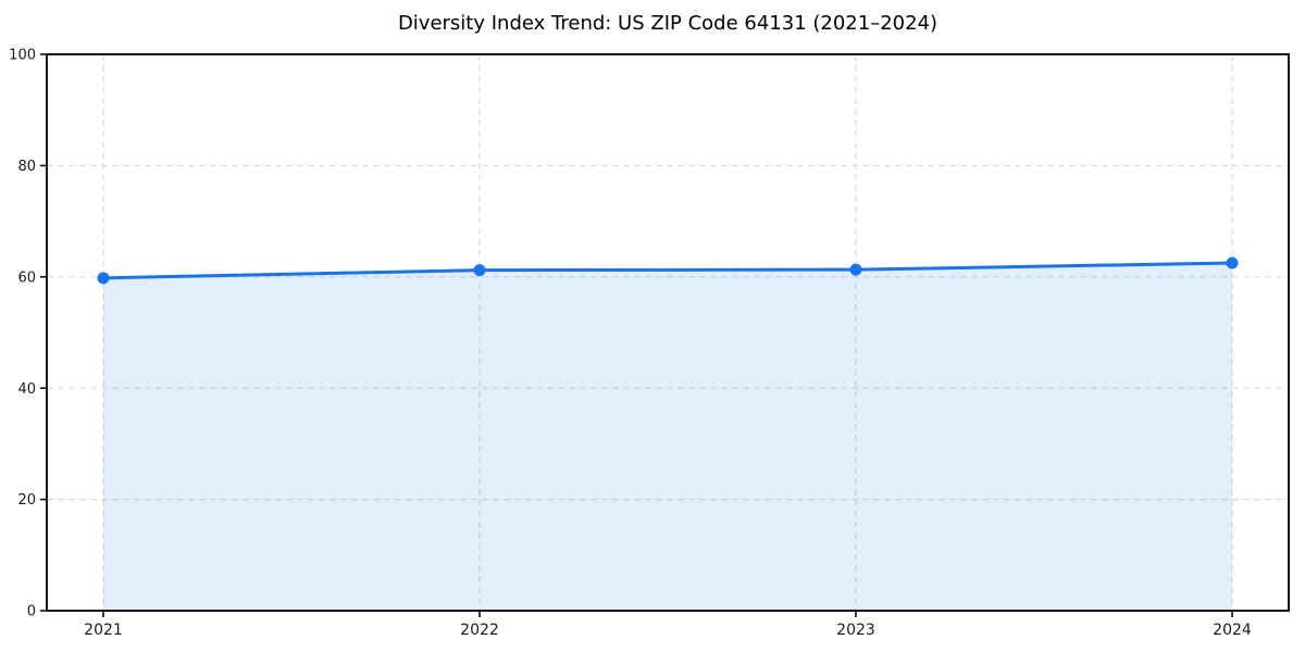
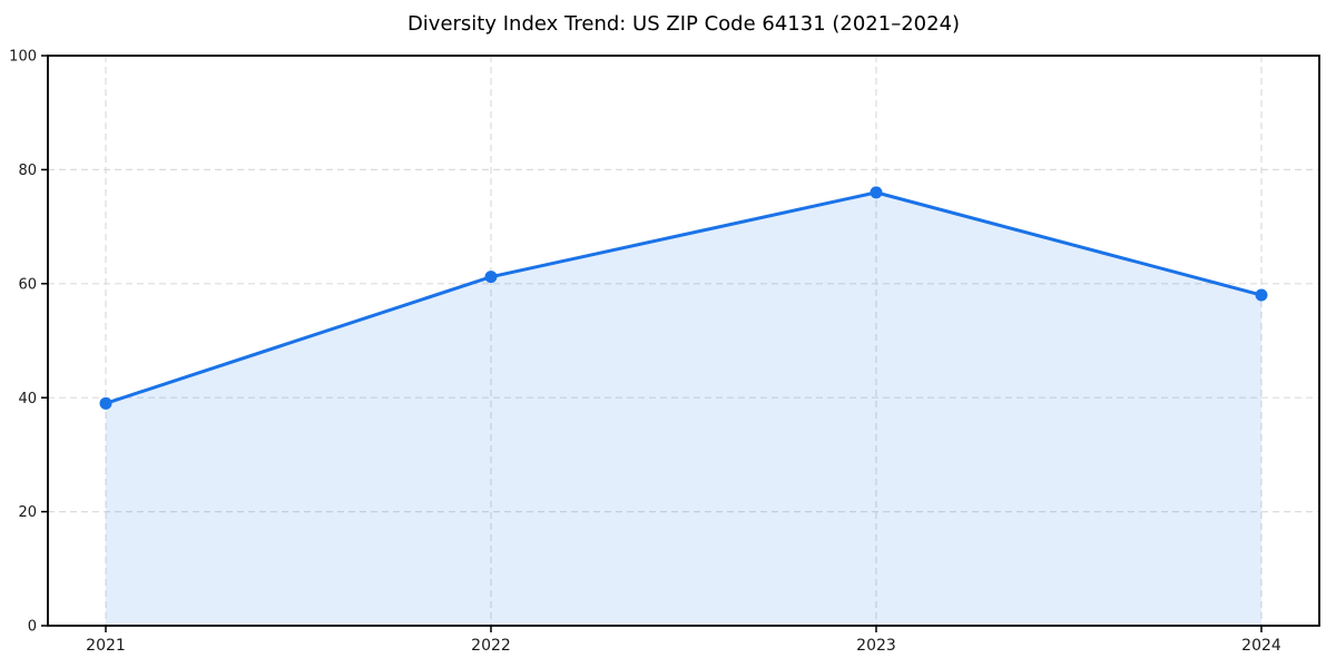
2021: 60 -> 39
2023: 61 -> 76
2024: 62 -> 58
